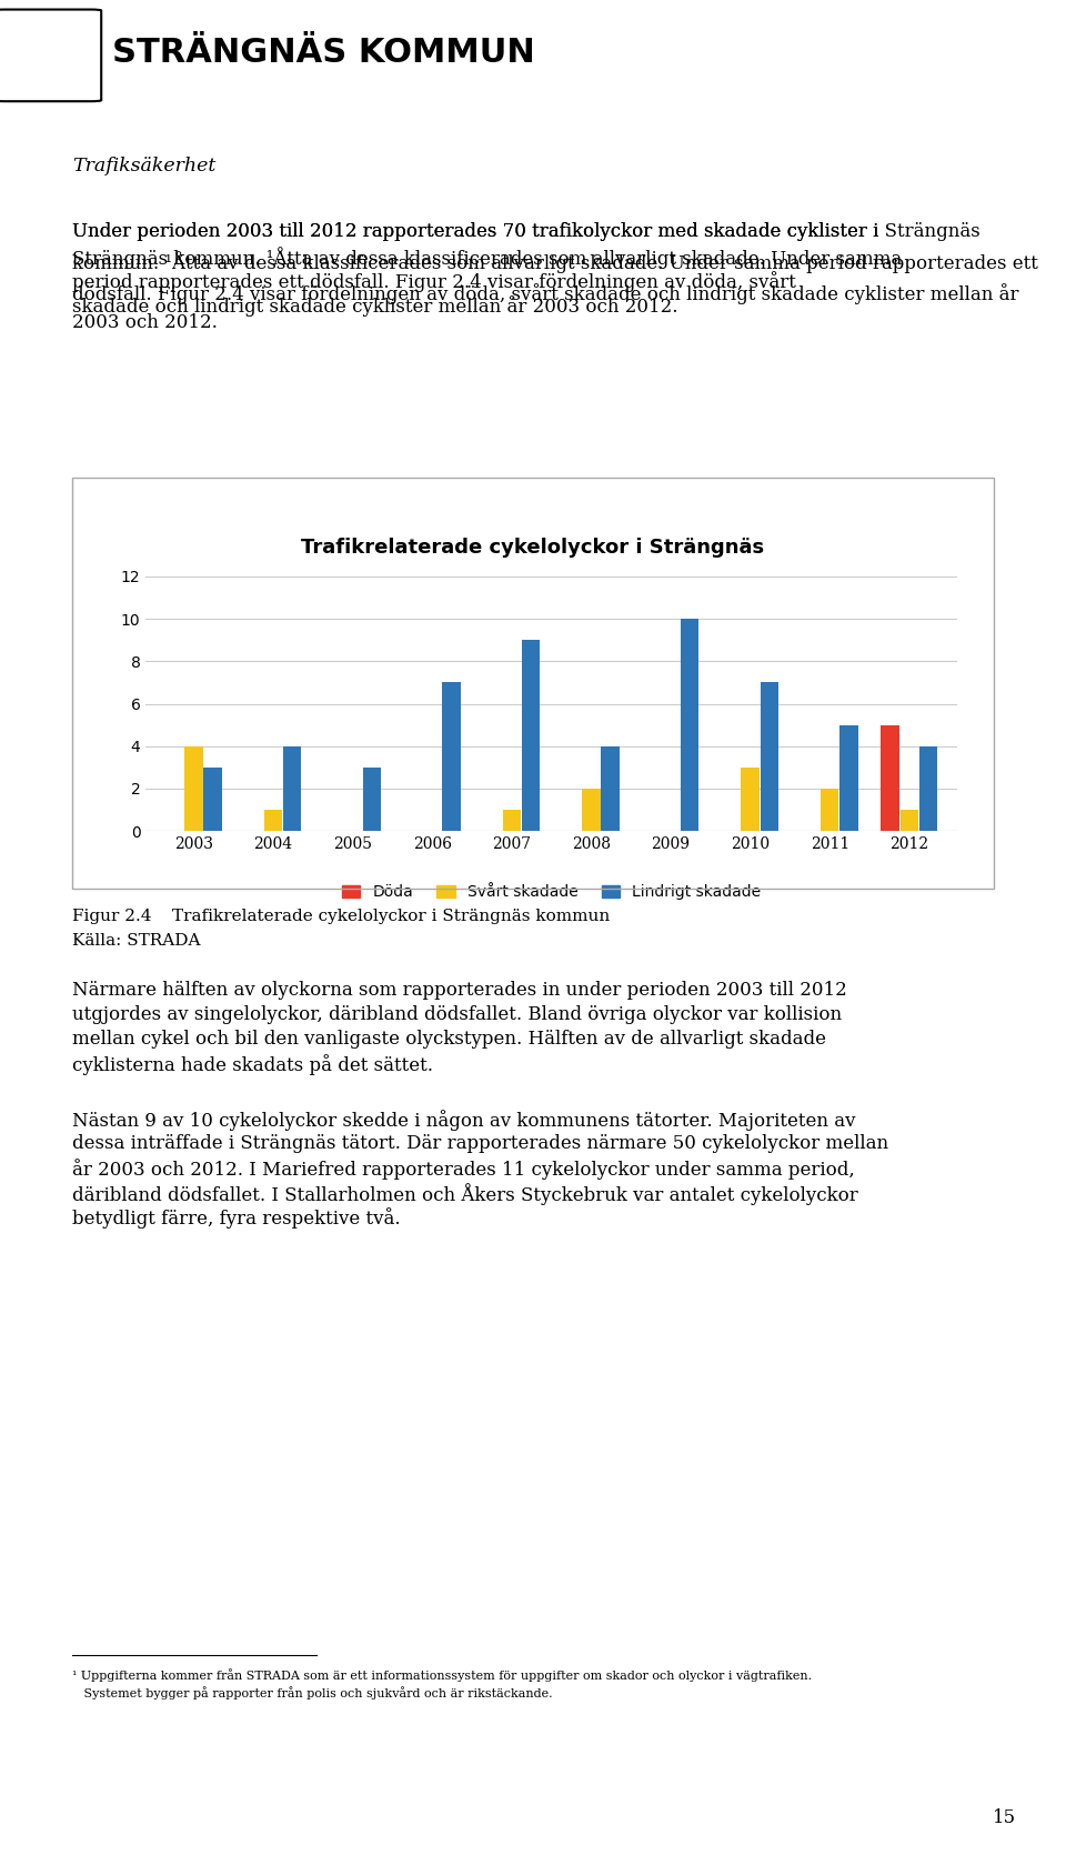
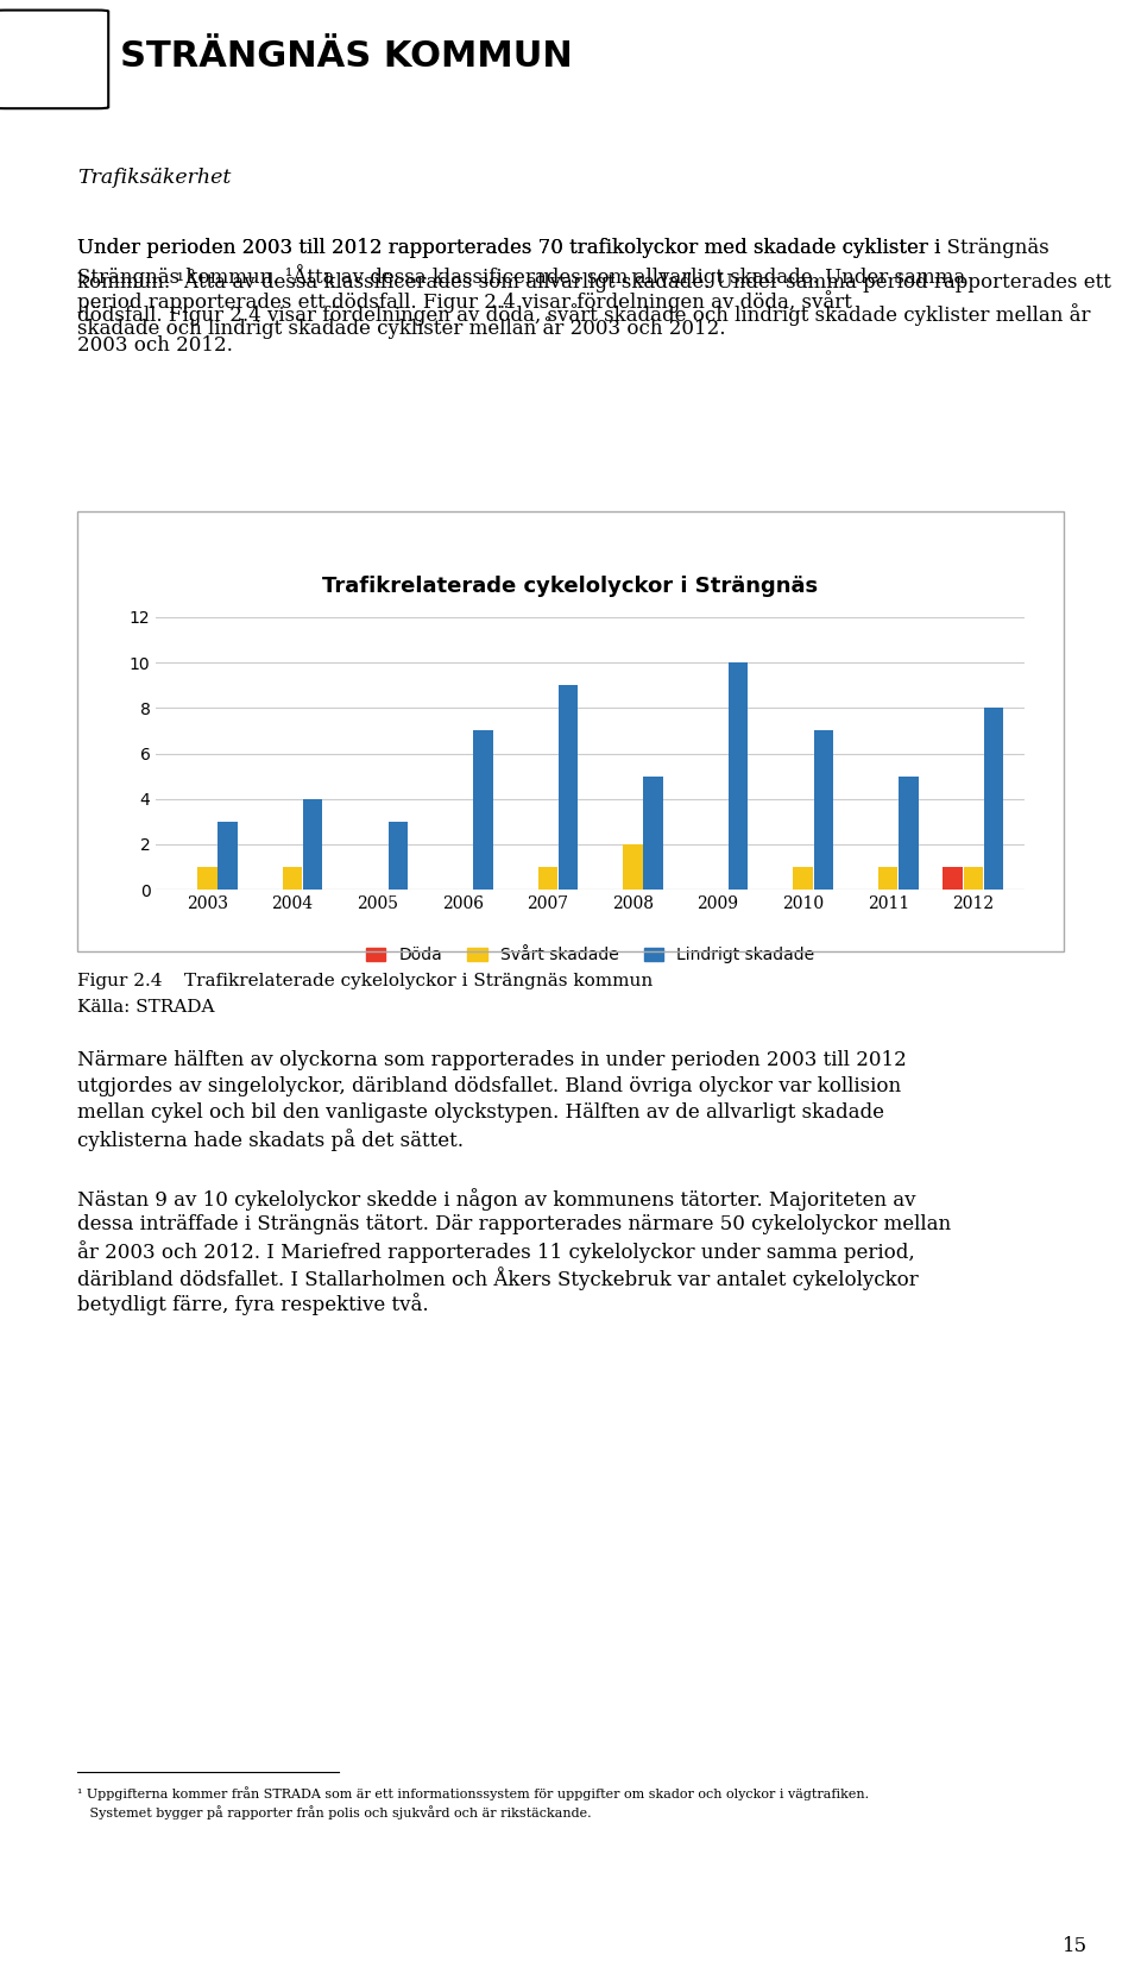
Svårt skadade/2003: 4 -> 1
Lindrigt skadade/2008: 4 -> 5
Svårt skadade/2010: 3 -> 1
Svårt skadade/2011: 2 -> 1
Döda/2012: 5 -> 1
Lindrigt skadade/2012: 4 -> 8
